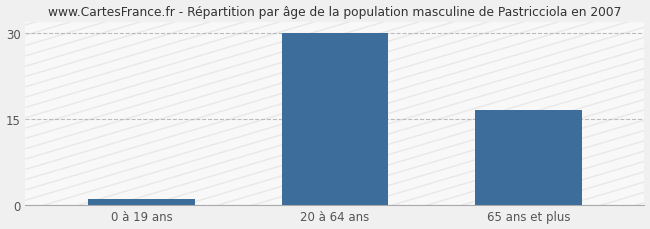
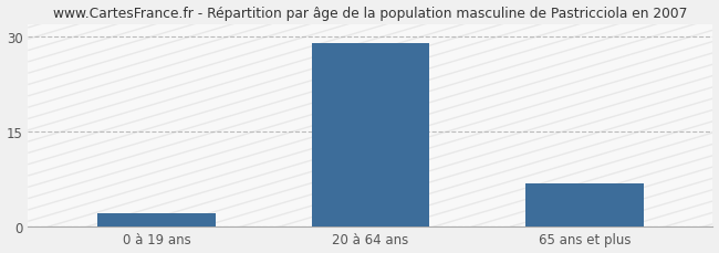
0 à 19 ans: 1.0 -> 2.0
20 à 64 ans: 30.0 -> 29.0
65 ans et plus: 16.5 -> 6.8
